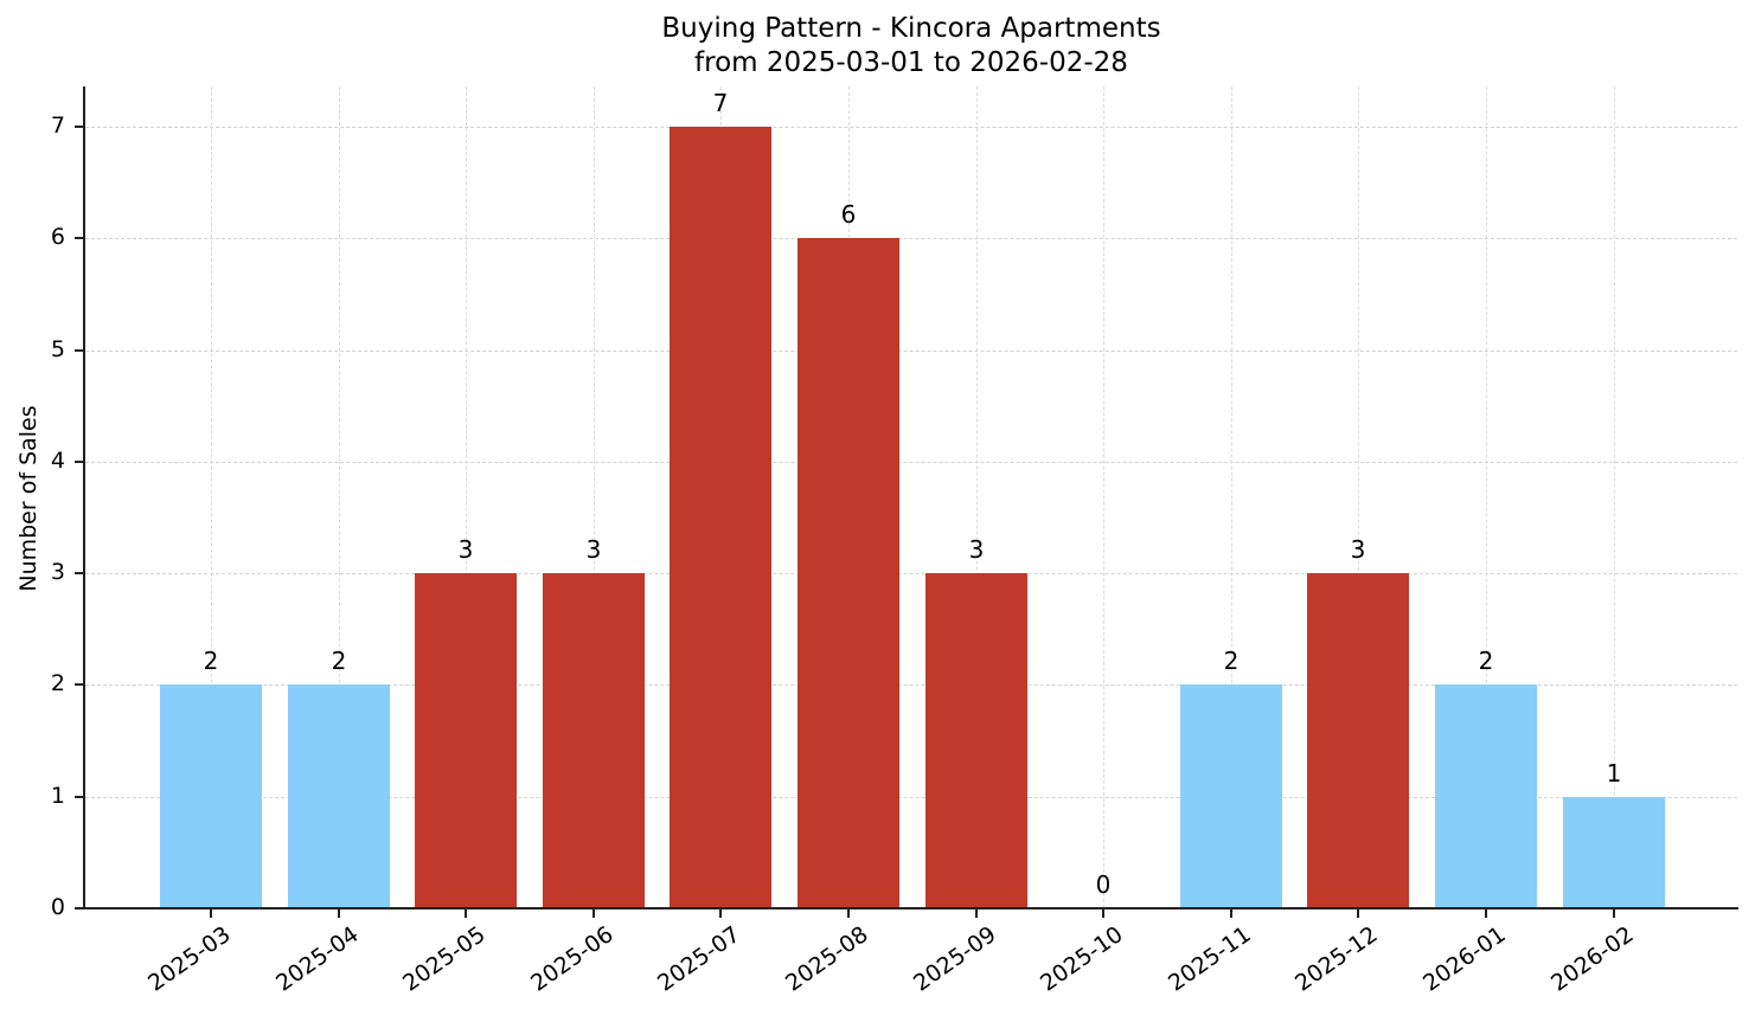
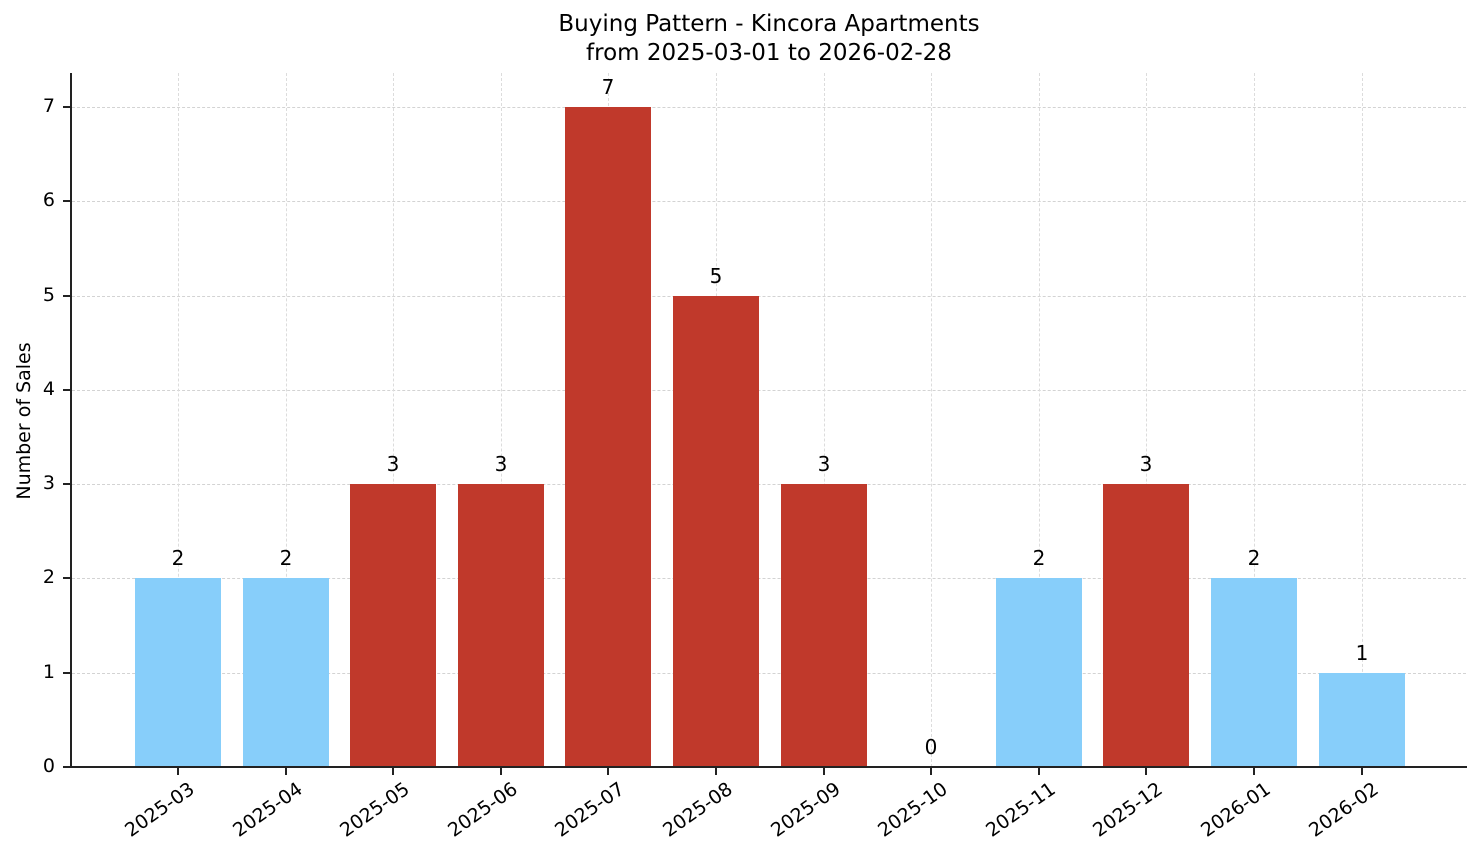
2025-08: 6 -> 5
